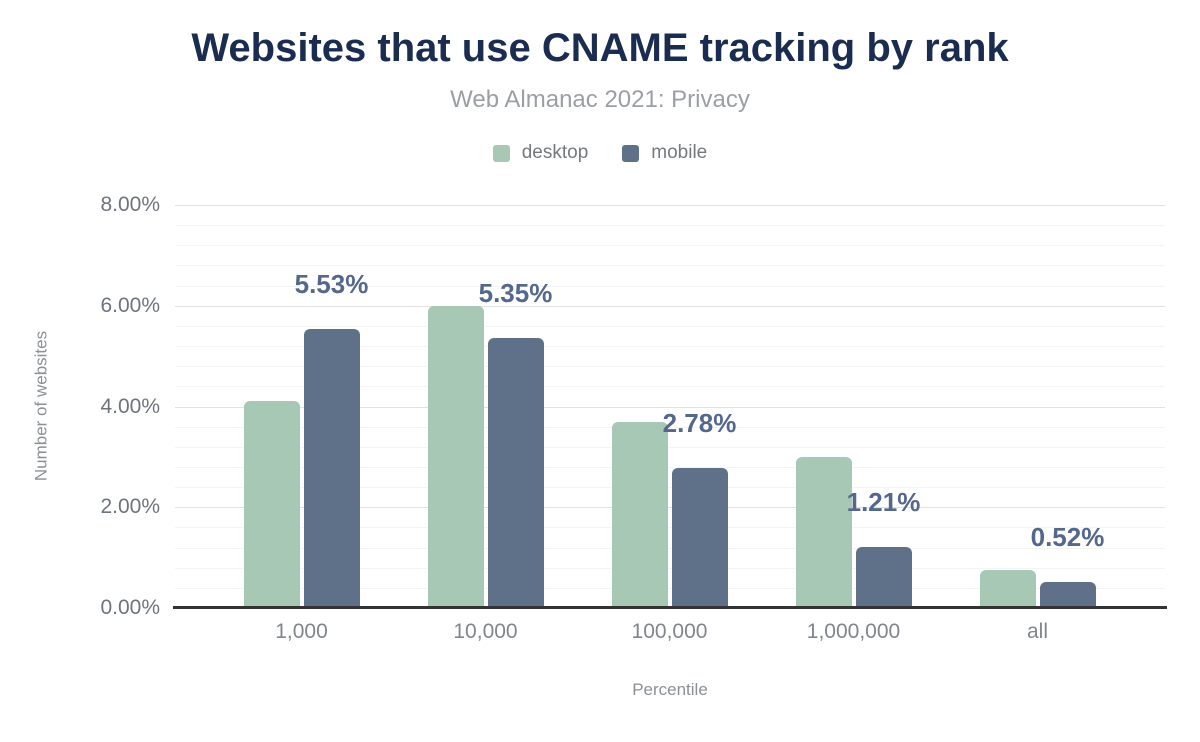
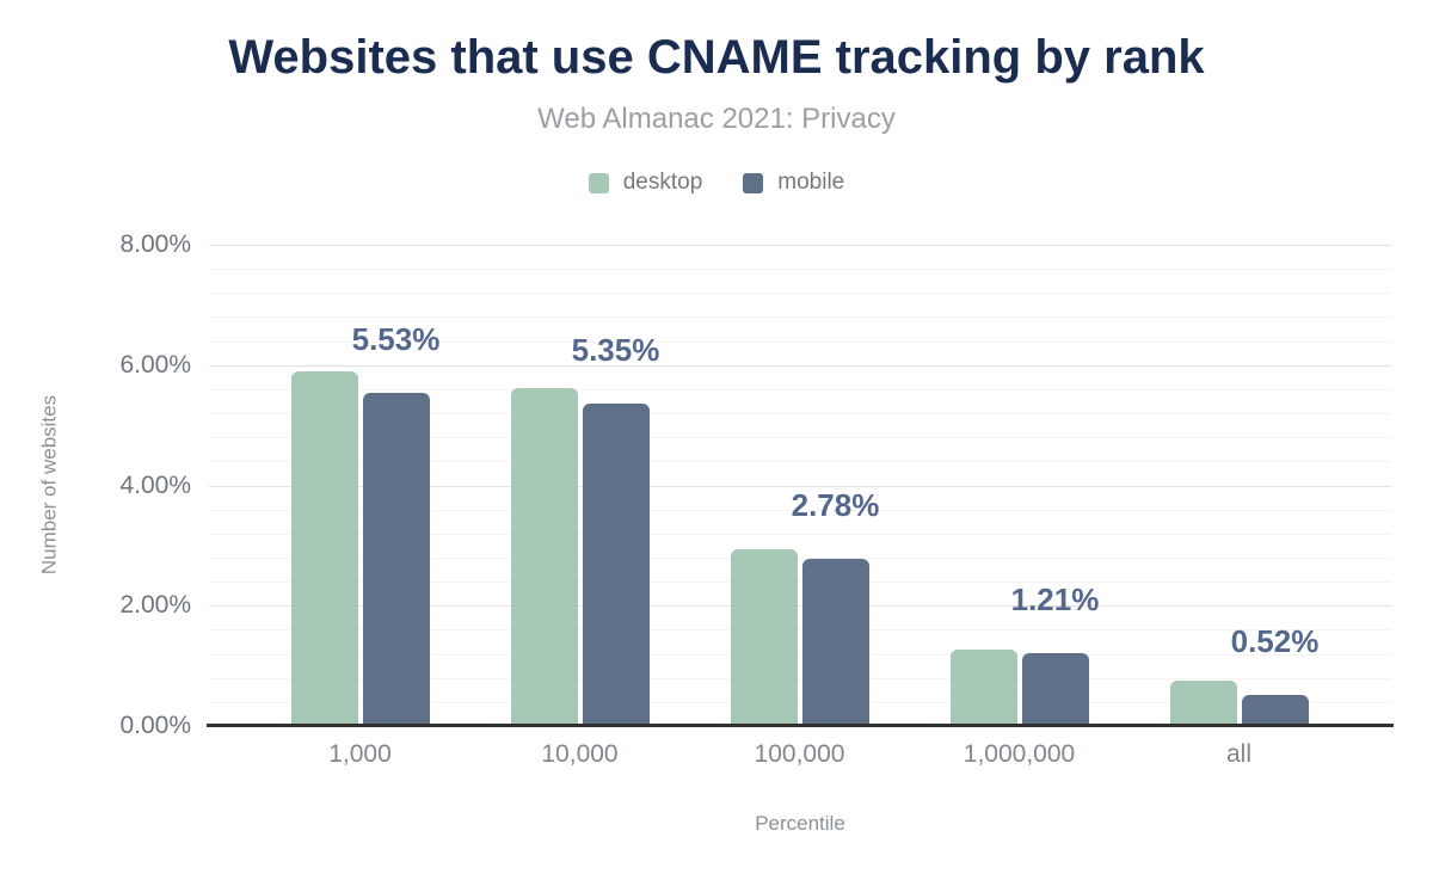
desktop/1,000: 4.1% -> 5.9%
desktop/10,000: 6.0% -> 5.6%
desktop/100,000: 3.7% -> 2.9%
desktop/1,000,000: 3.0% -> 1.3%
